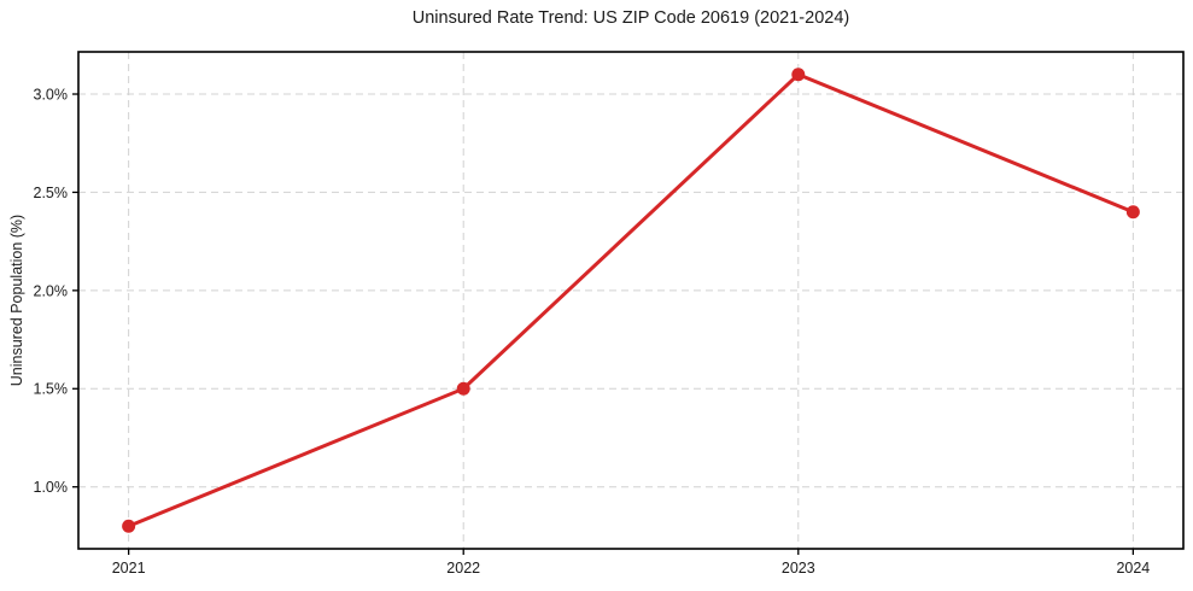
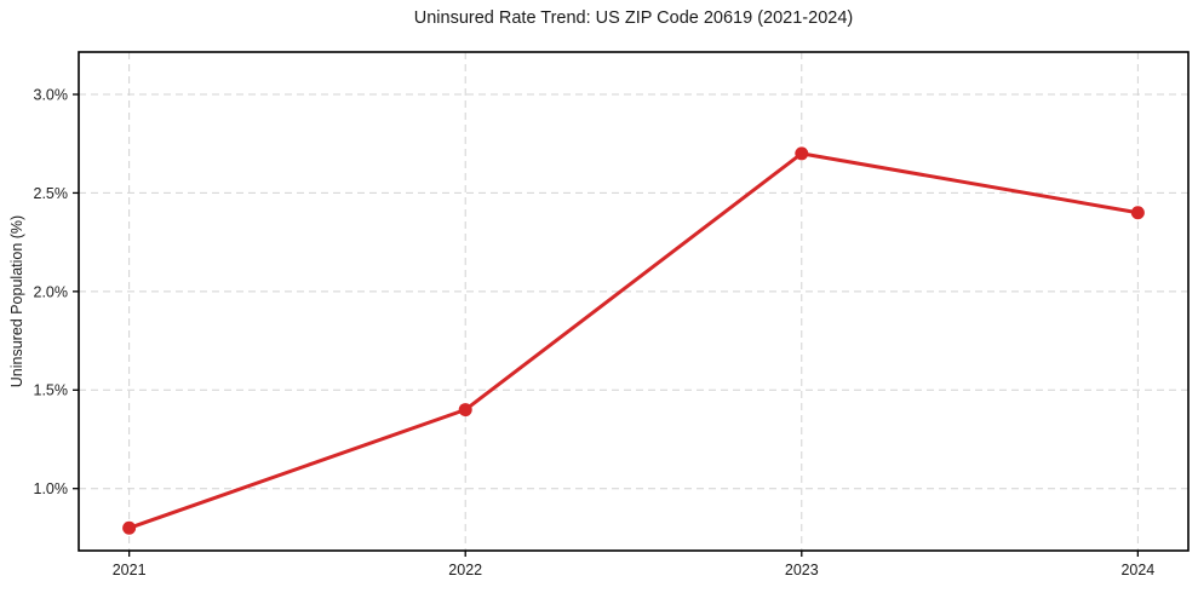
2022: 1.5% -> 1.4%
2023: 3.1% -> 2.7%
